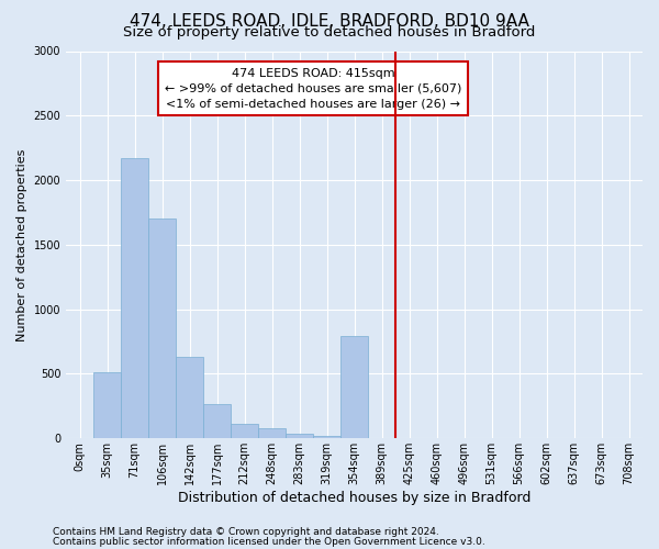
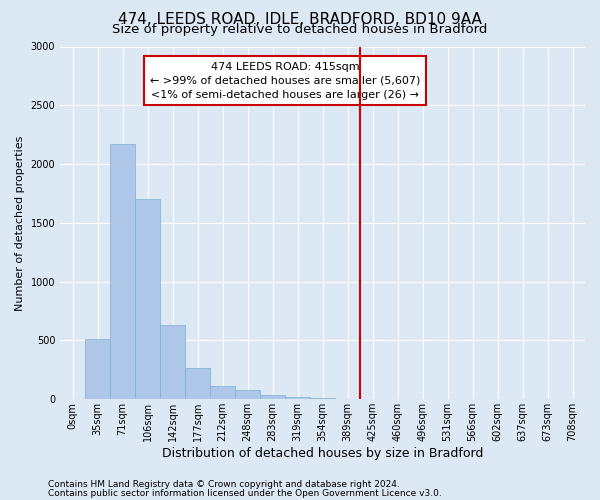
354sqm: 790 -> 10
